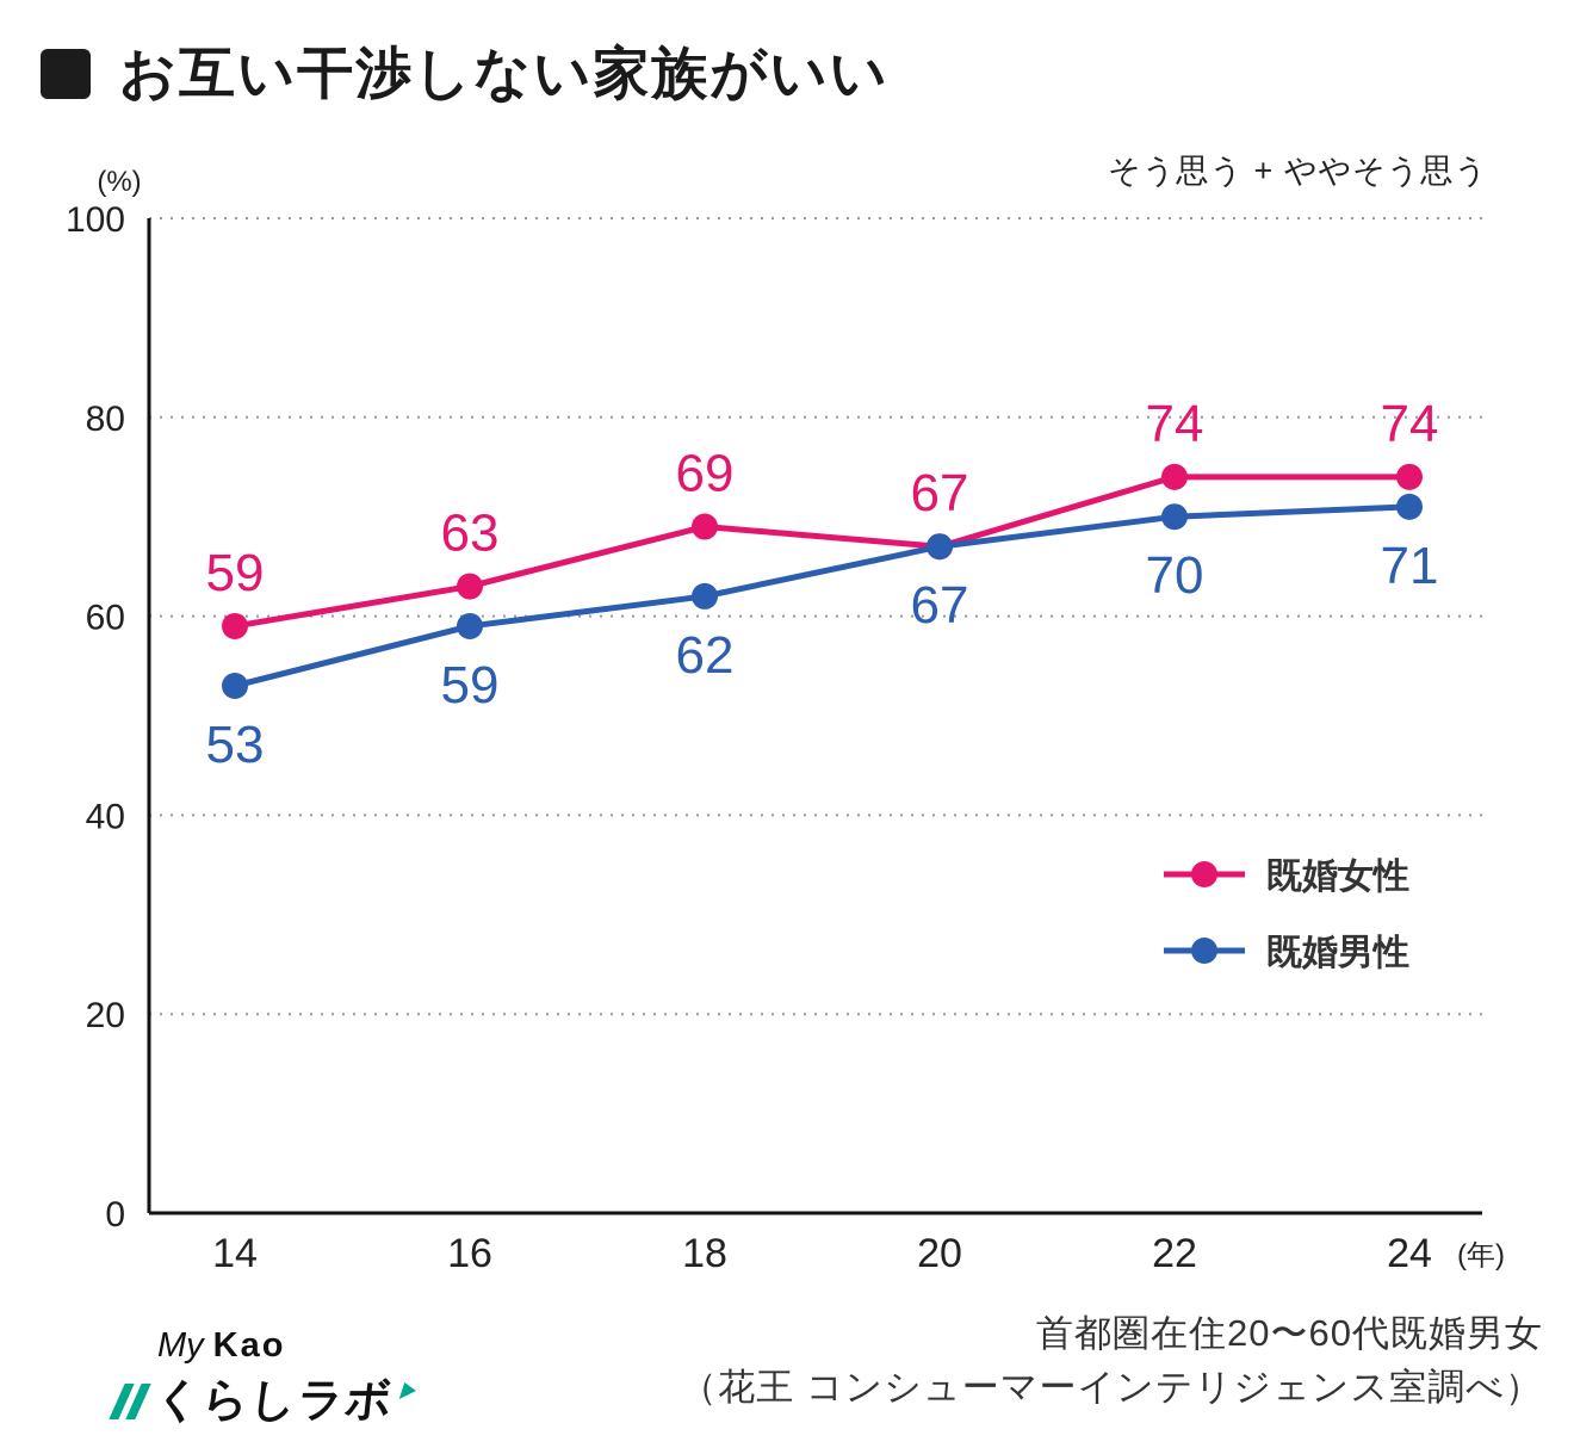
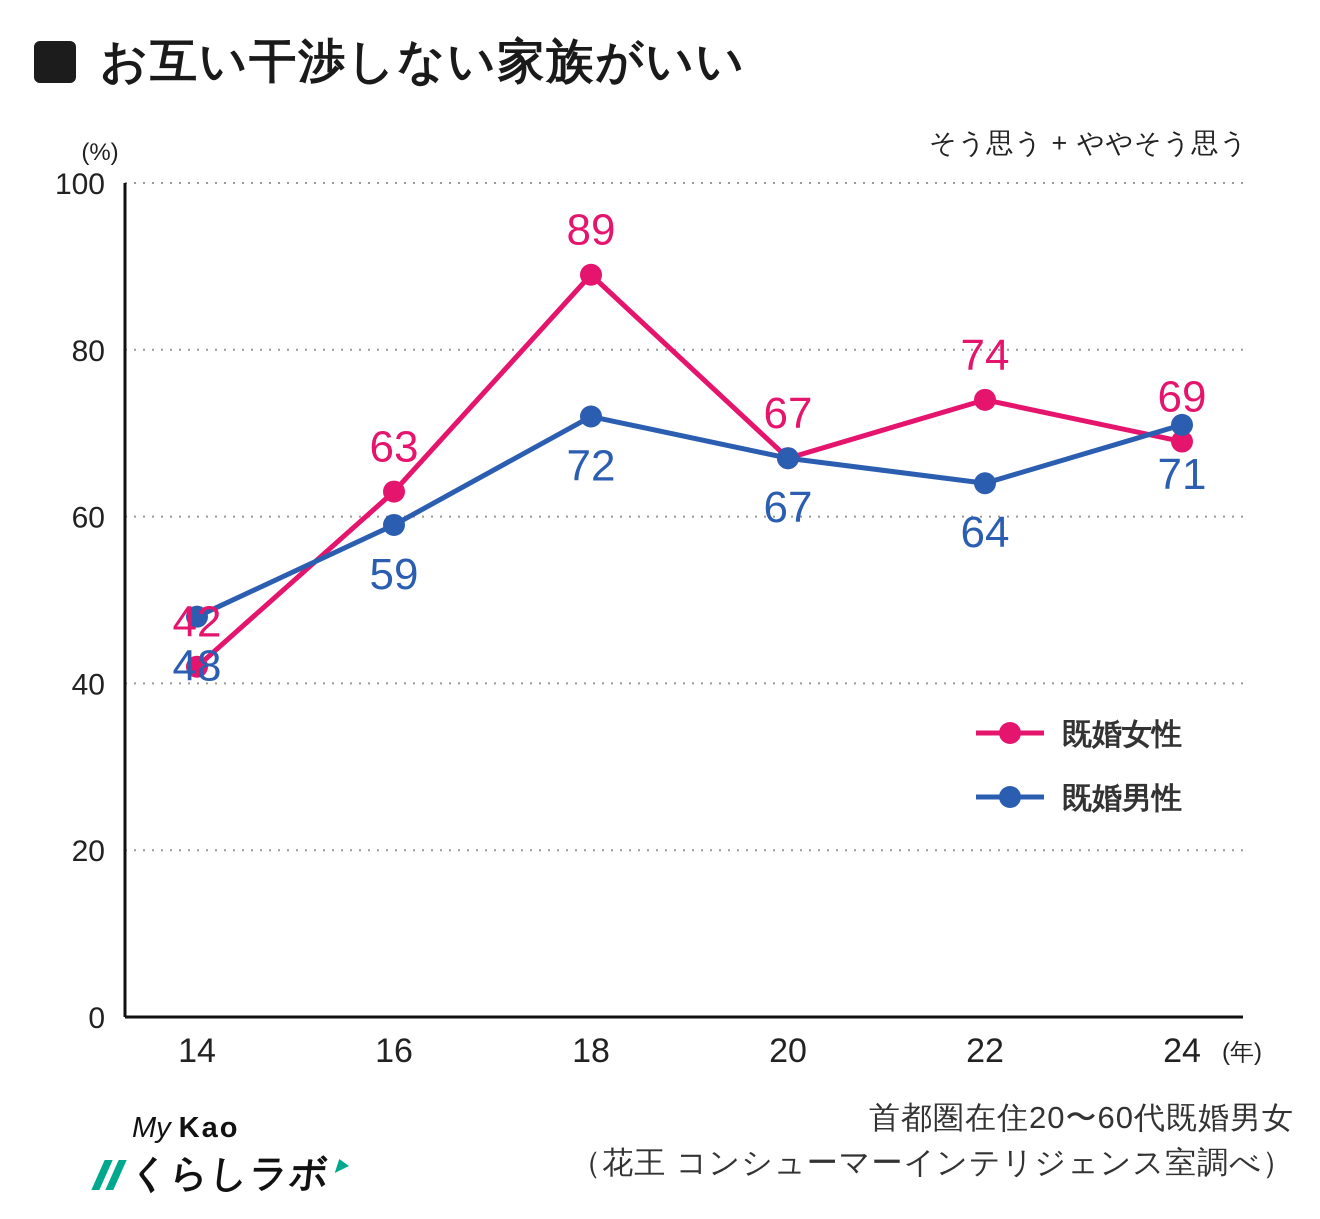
既婚女性/14: 59 -> 42
既婚男性/14: 53 -> 48
既婚女性/18: 69 -> 89
既婚男性/18: 62 -> 72
既婚男性/22: 70 -> 64
既婚女性/24: 74 -> 69
